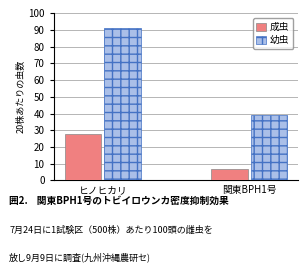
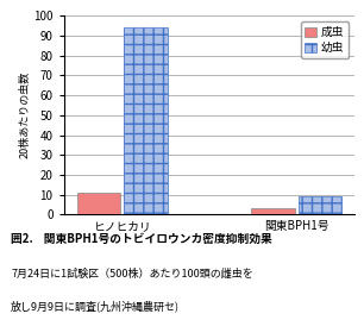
成虫/ヒノヒカリ: 28 -> 11
幼虫/ヒノヒカリ: 91 -> 94
成虫/関東BPH1号: 7 -> 3
幼虫/関東BPH1号: 39 -> 9
